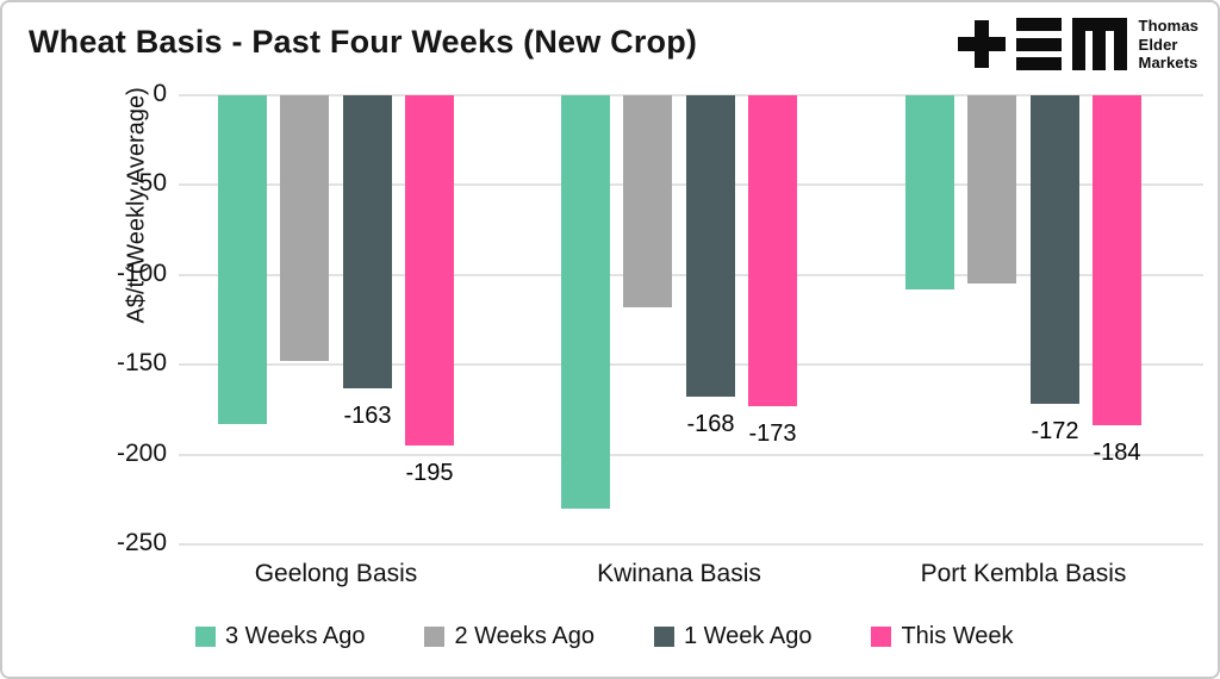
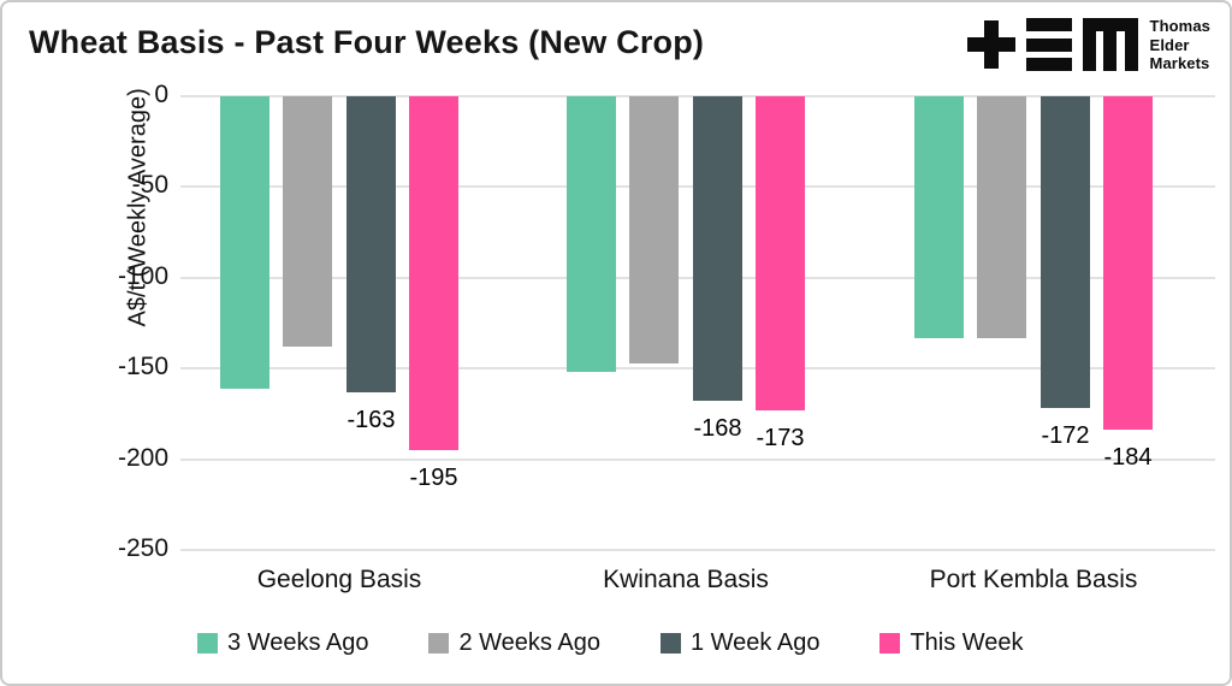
3 Weeks Ago/Geelong Basis: -183 -> -161
2 Weeks Ago/Geelong Basis: -148 -> -138
3 Weeks Ago/Kwinana Basis: -230 -> -152
2 Weeks Ago/Kwinana Basis: -118 -> -147
3 Weeks Ago/Port Kembla Basis: -108 -> -133
2 Weeks Ago/Port Kembla Basis: -105 -> -133
